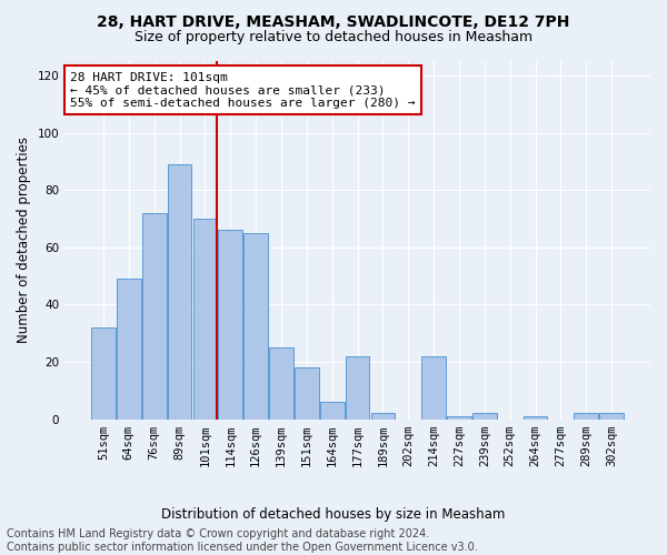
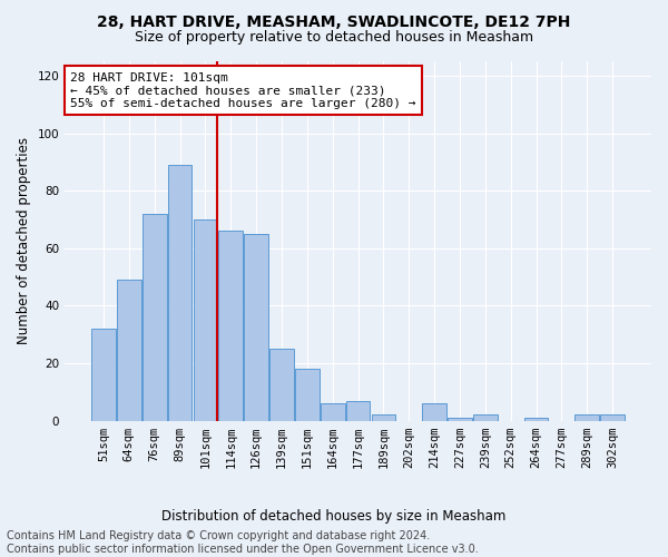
177sqm: 22 -> 7
214sqm: 22 -> 6
